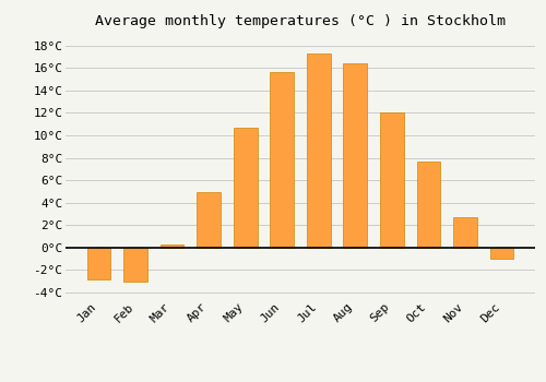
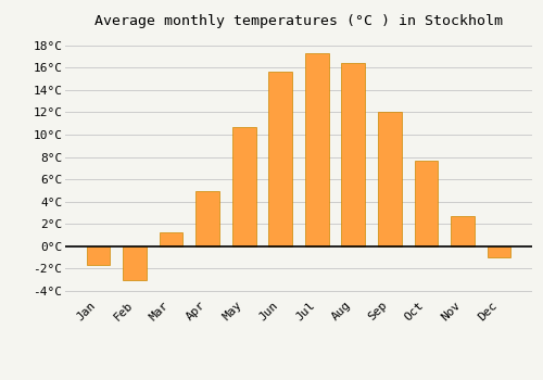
Jan: -2.8°C -> -1.7°C
Mar: 0.3°C -> 1.2°C
